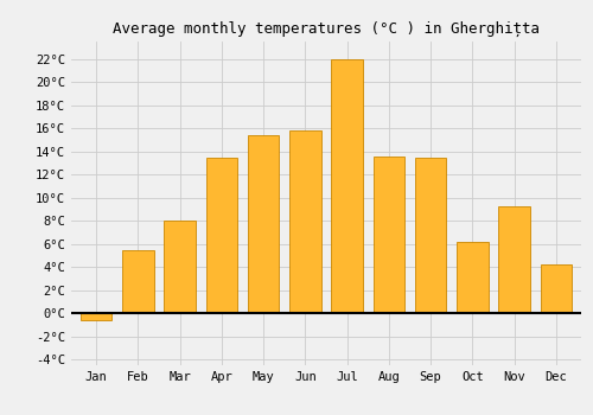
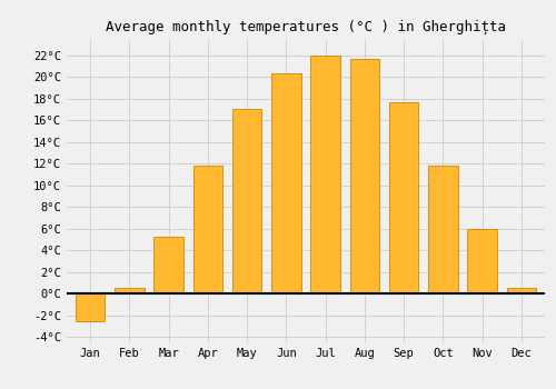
Jan: -0.6°C -> -2.5°C
Feb: 5.4°C -> 0.5°C
Mar: 8.0°C -> 5.2°C
Apr: 13.4°C -> 11.8°C
May: 15.4°C -> 17.0°C
Jun: 15.8°C -> 20.3°C
Aug: 13.6°C -> 21.7°C
Sep: 13.4°C -> 17.7°C
Oct: 6.2°C -> 11.8°C
Nov: 9.2°C -> 6.0°C
Dec: 4.2°C -> 0.5°C
